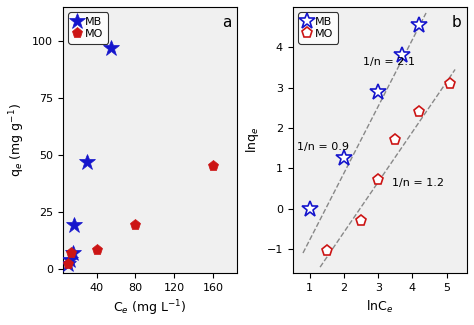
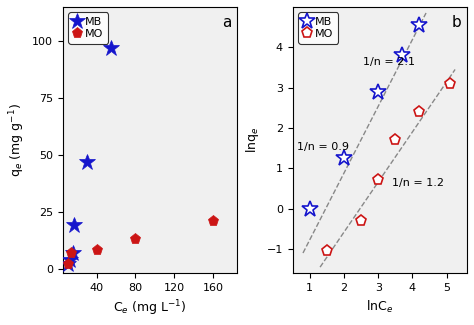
MO/80: 19 -> 13
MO/160: 45 -> 21
